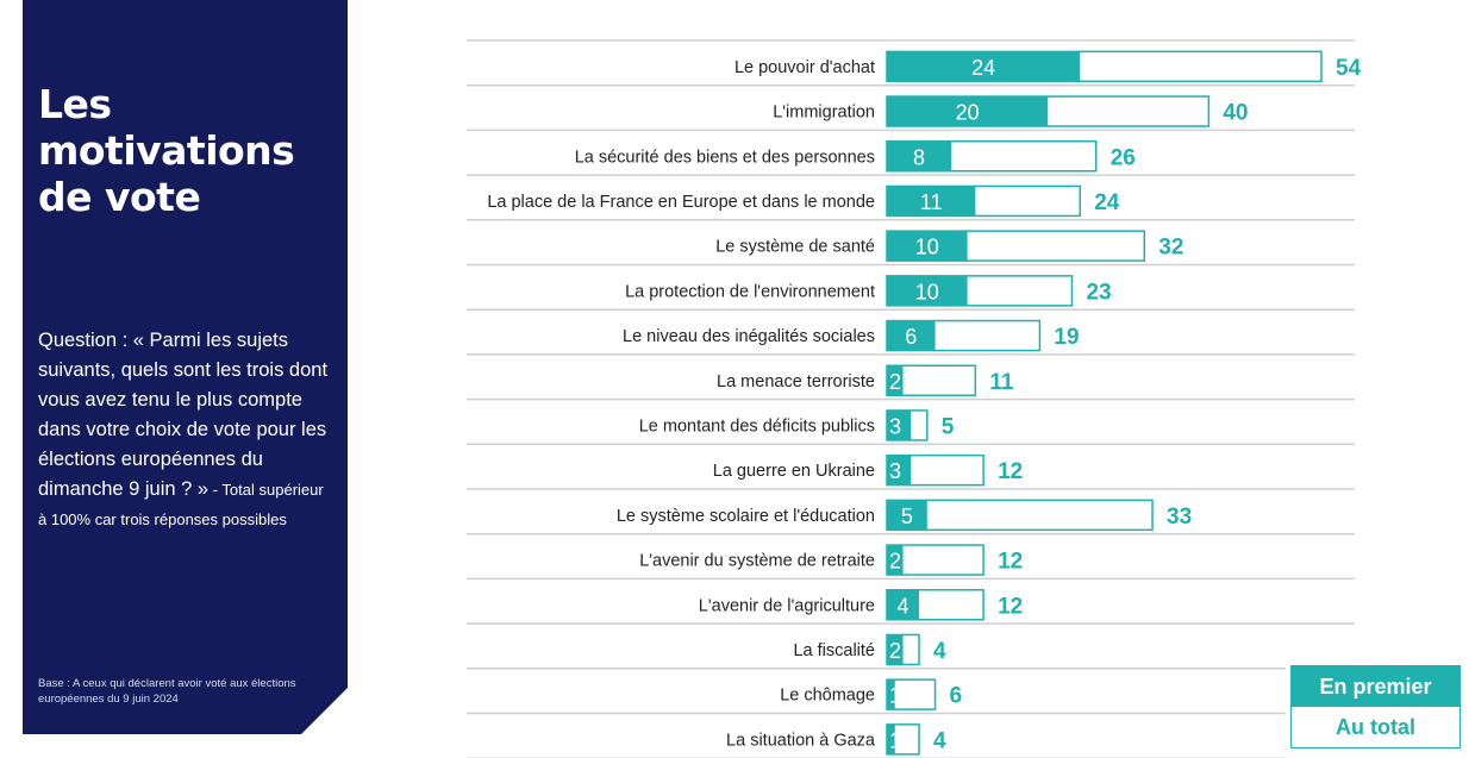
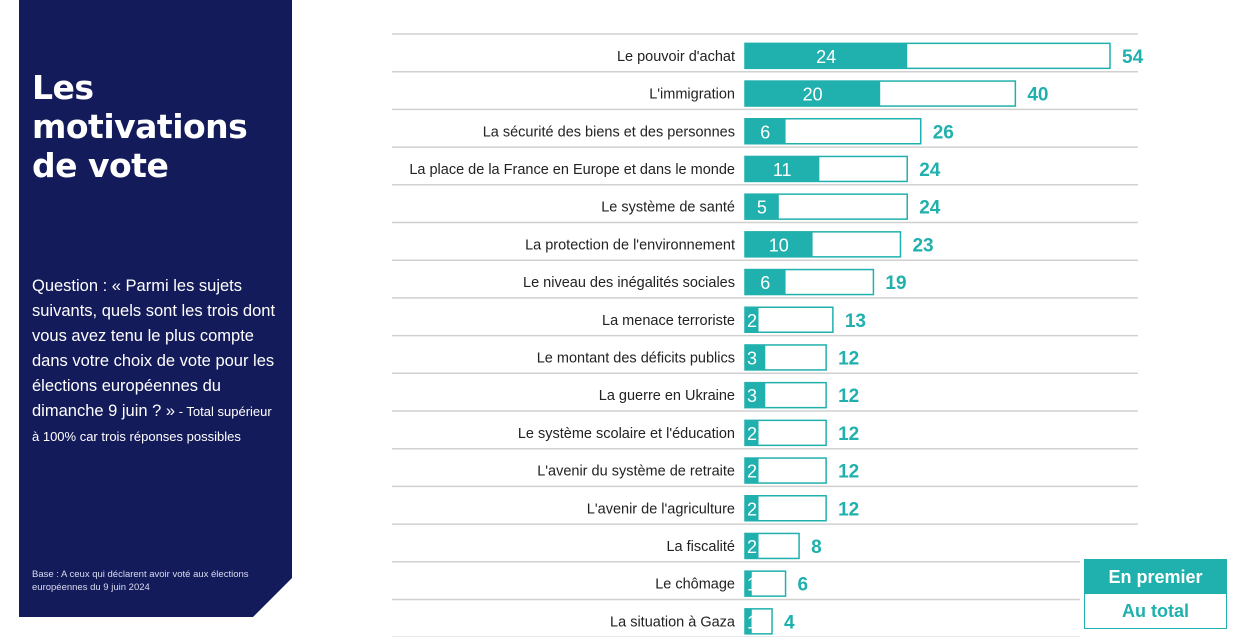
En premier/La sécurité des biens et des personnes: 8 -> 6
En premier/Le système de santé: 10 -> 5
Au total/Le système de santé: 32 -> 24
Au total/La menace terroriste: 11 -> 13
Au total/Le montant des déficits publics: 5 -> 12
En premier/Le système scolaire et l'éducation: 5 -> 2
Au total/Le système scolaire et l'éducation: 33 -> 12
En premier/L'avenir de l'agriculture: 4 -> 2
Au total/La fiscalité: 4 -> 8
